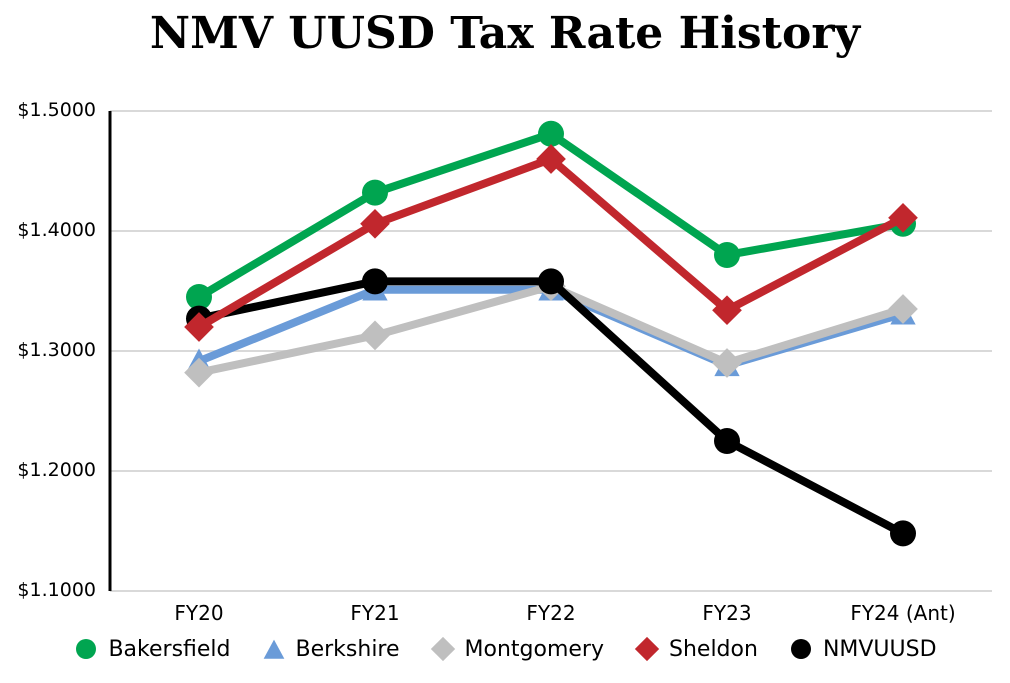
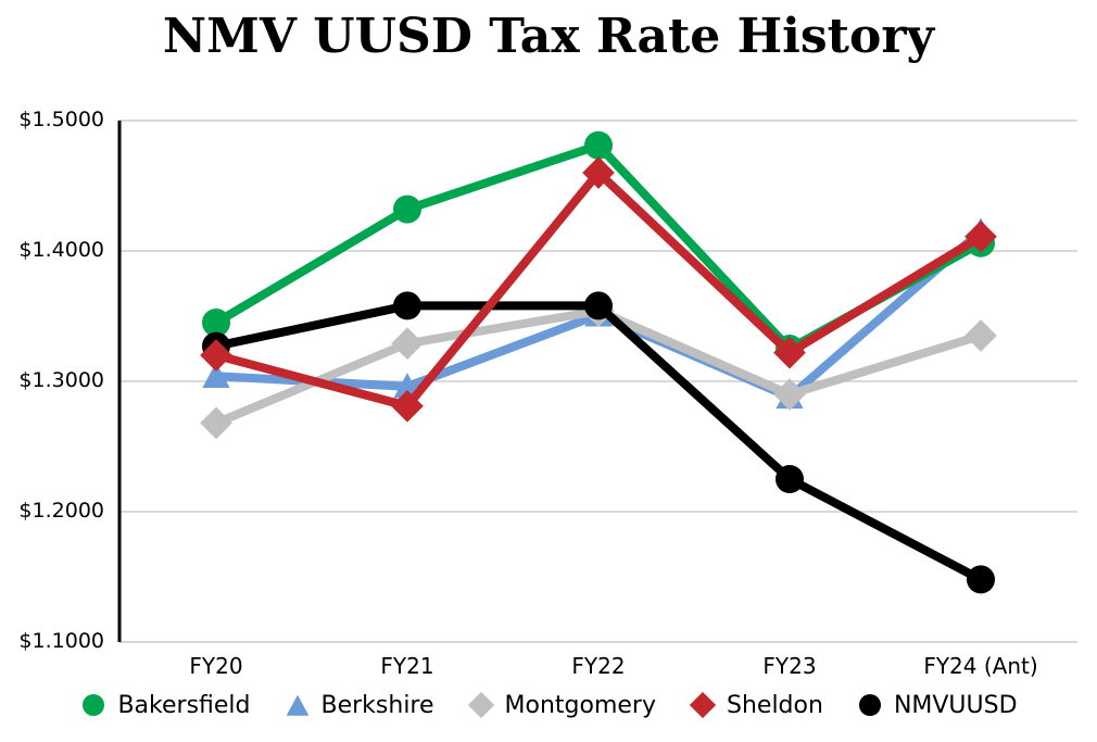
Berkshire/FY20: $1.292 -> $1.304
Montgomery/FY20: $1.282 -> $1.268
Berkshire/FY21: $1.351 -> $1.296
Montgomery/FY21: $1.313 -> $1.329
Sheldon/FY21: $1.406 -> $1.281
Bakersfield/FY23: $1.380 -> $1.325
Sheldon/FY23: $1.334 -> $1.322
Berkshire/FY24 (Ant): $1.331 -> $1.415
